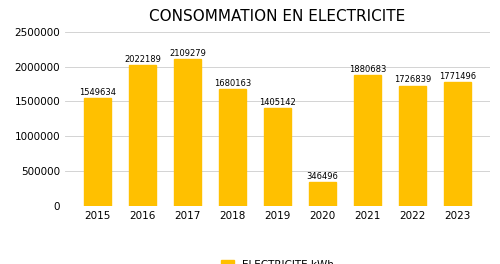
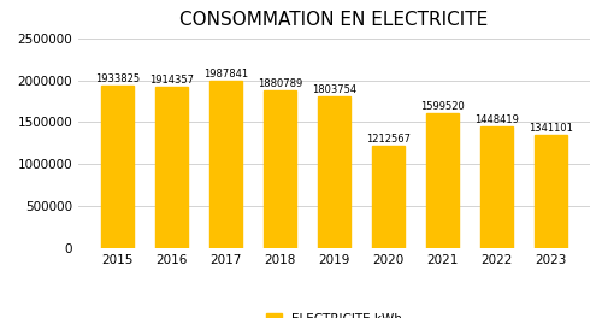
2015: 1549634 -> 1933825
2016: 2022189 -> 1914357
2017: 2109279 -> 1987841
2018: 1680163 -> 1880789
2019: 1405142 -> 1803754
2020: 346496 -> 1212567
2021: 1880683 -> 1599520
2022: 1726839 -> 1448419
2023: 1771496 -> 1341101
